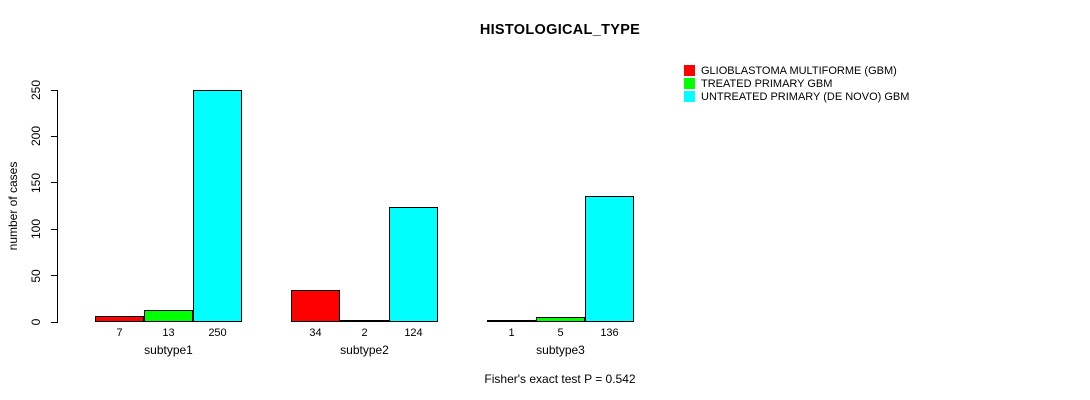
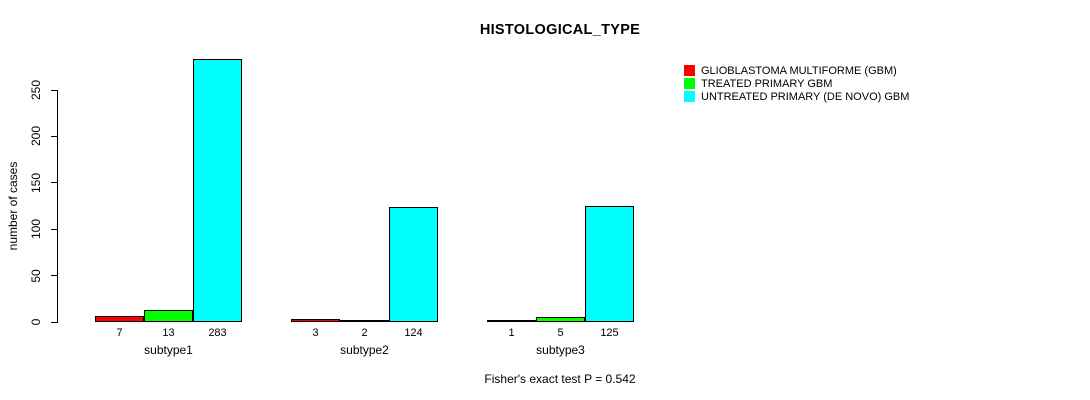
UNTREATED PRIMARY (DE NOVO) GBM/subtype1: 250 -> 283
GLIOBLASTOMA MULTIFORME (GBM)/subtype2: 34 -> 3
UNTREATED PRIMARY (DE NOVO) GBM/subtype3: 136 -> 125
